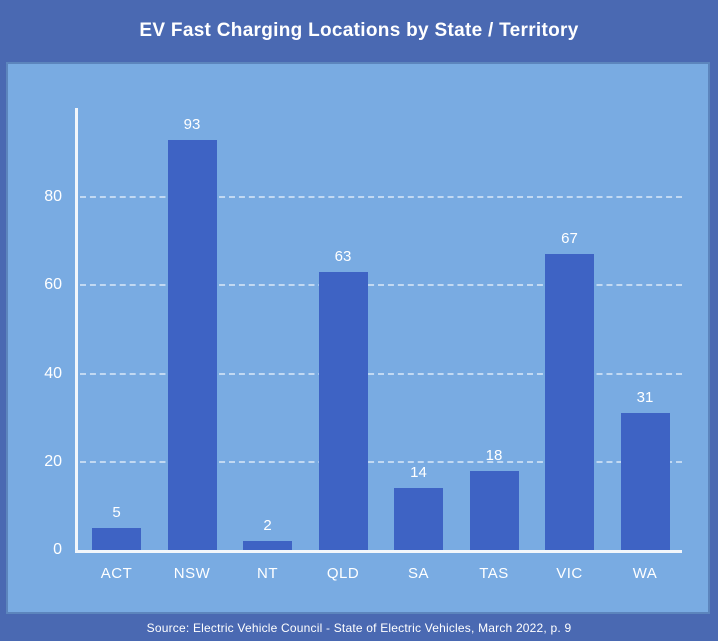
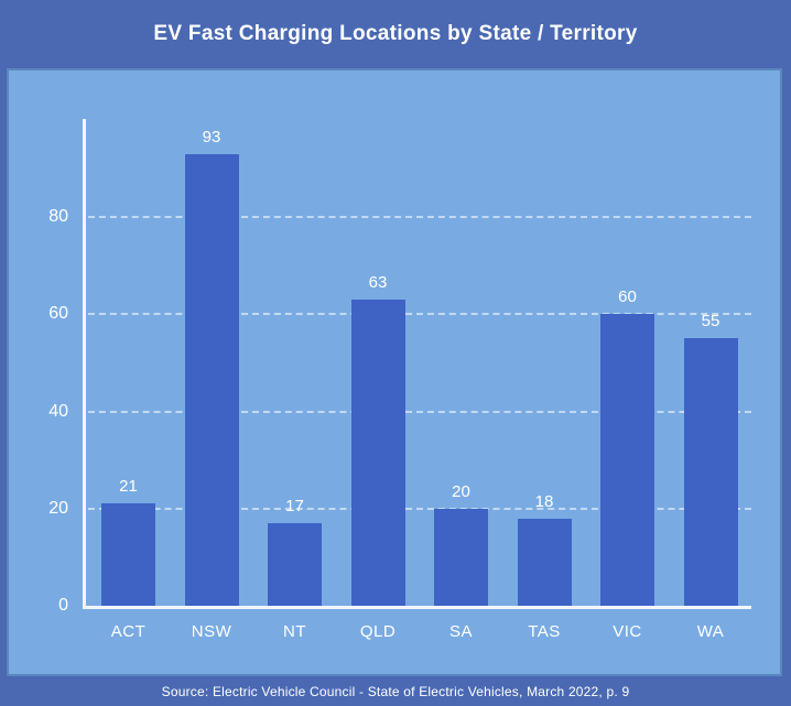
ACT: 5 -> 21
NT: 2 -> 17
SA: 14 -> 20
VIC: 67 -> 60
WA: 31 -> 55
